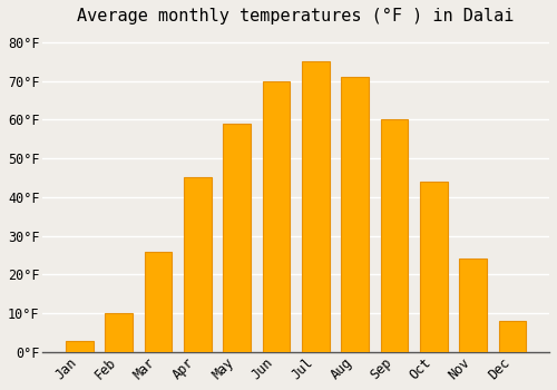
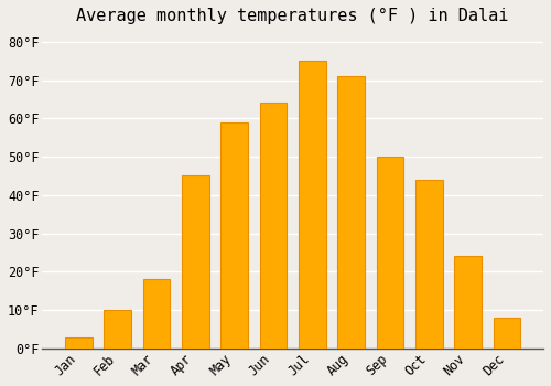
Mar: 26°F -> 18°F
Jun: 70°F -> 64°F
Sep: 60°F -> 50°F
